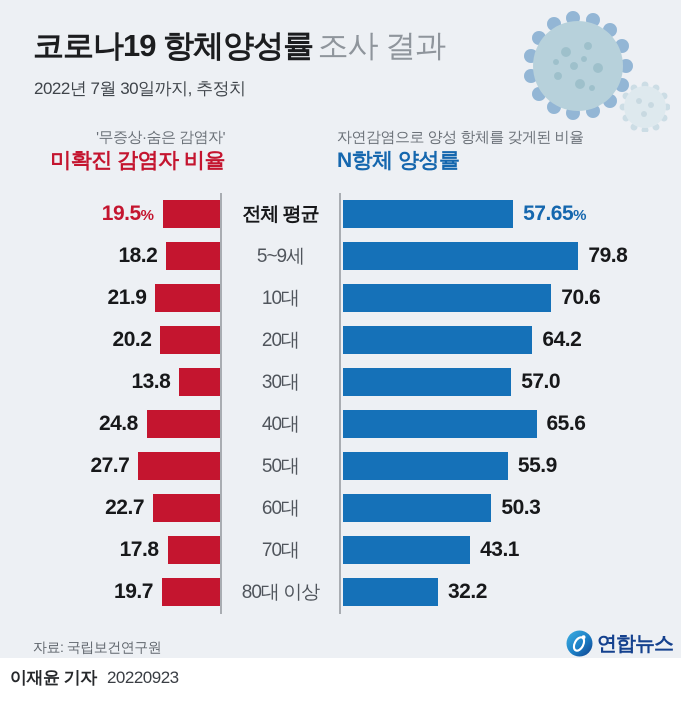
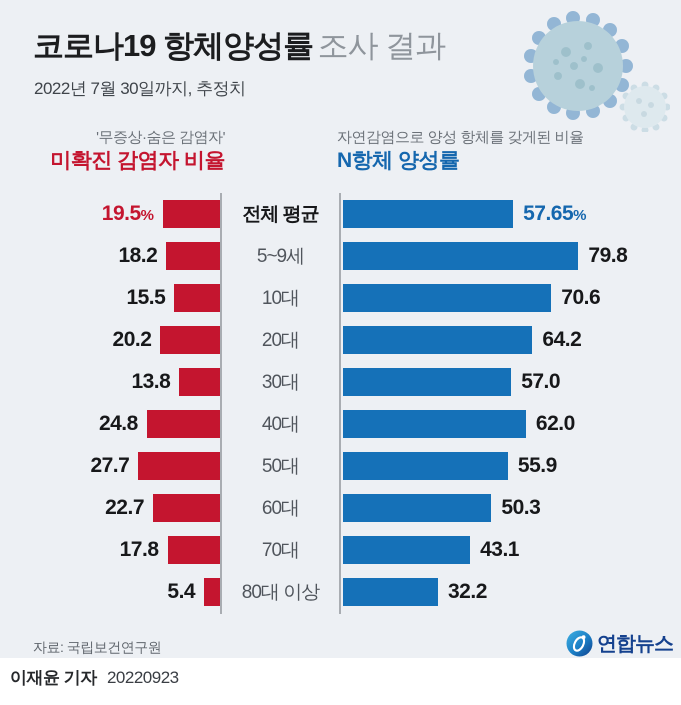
미확진 감염자 비율/10대: 21.9 -> 15.5
N항체 양성률/40대: 65.6 -> 62.0
미확진 감염자 비율/80대 이상: 19.7 -> 5.4
